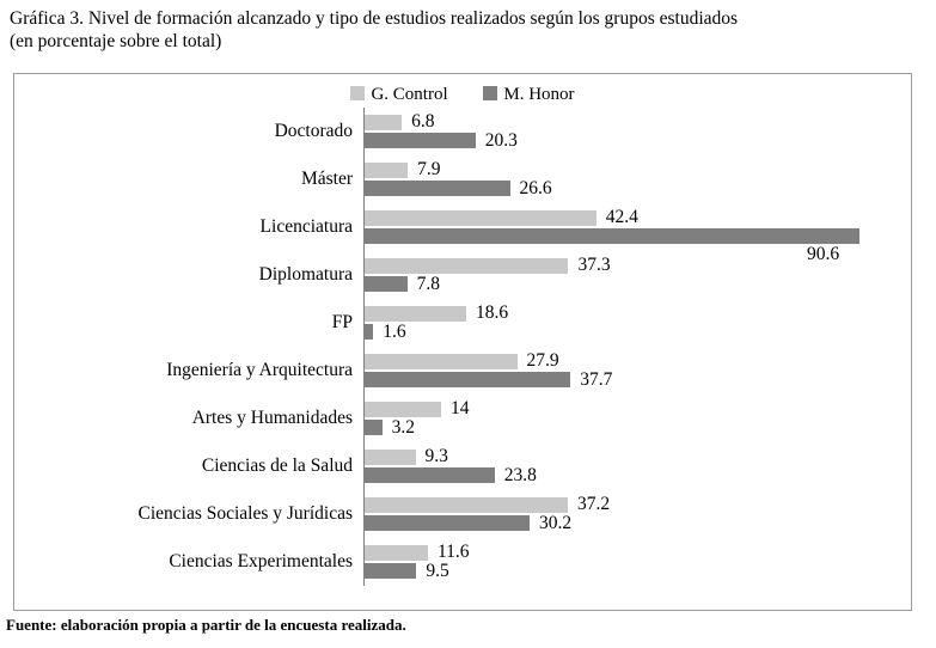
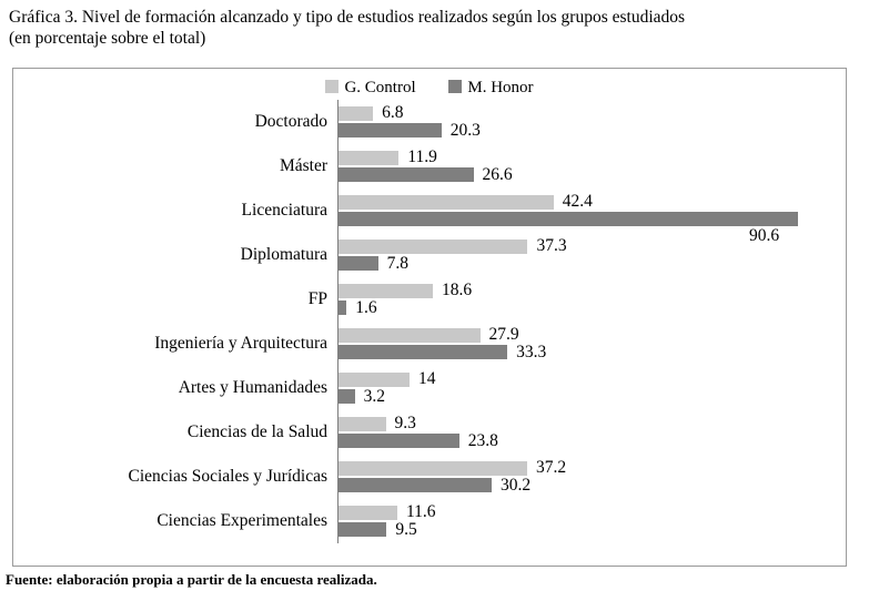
G. Control/Máster: 7.9 -> 11.9
M. Honor/Ingeniería y Arquitectura: 37.7 -> 33.3
